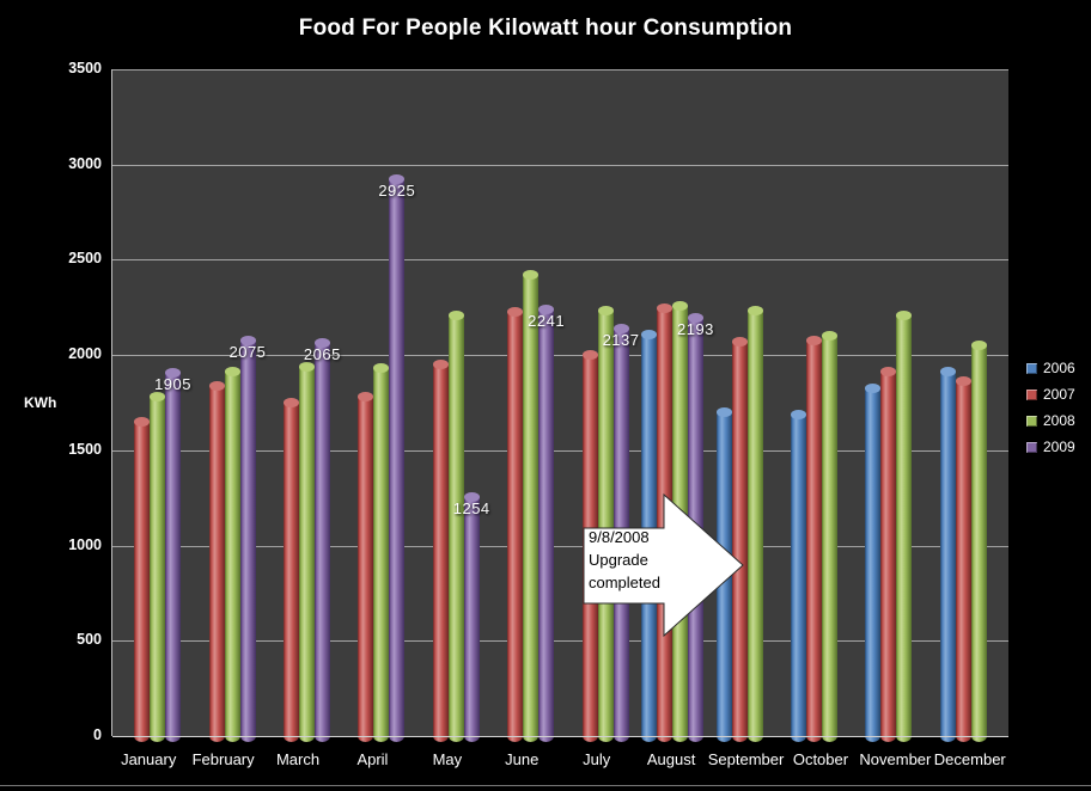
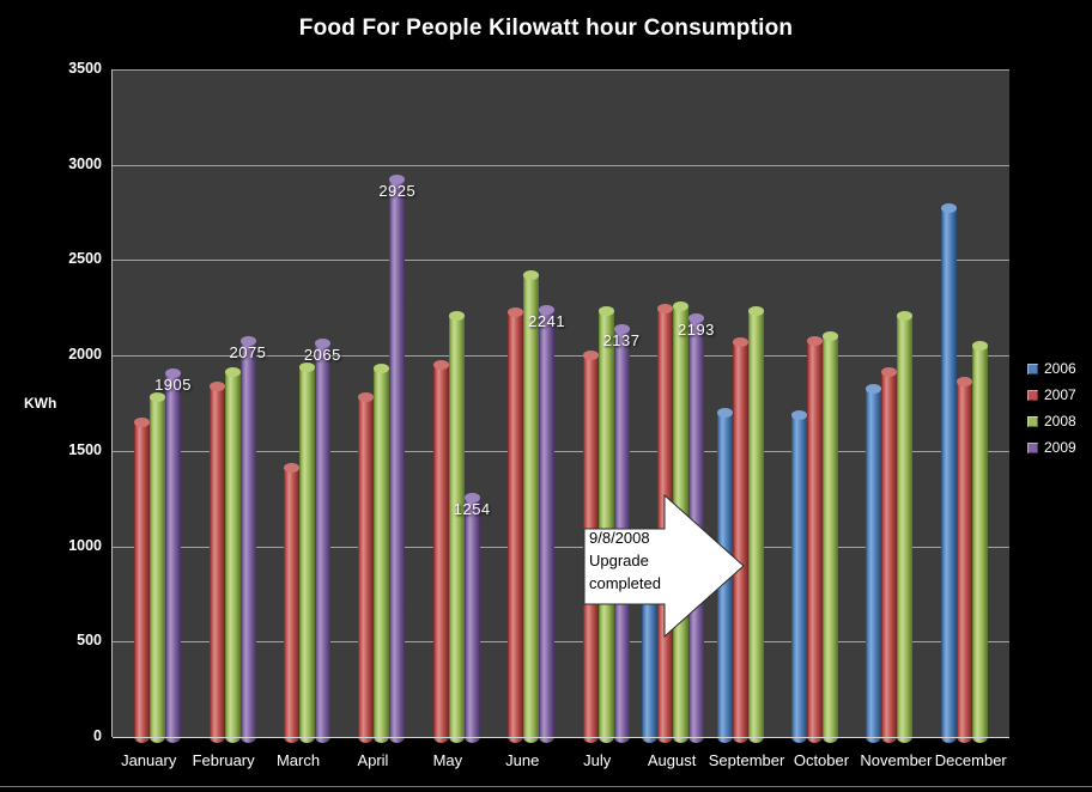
2007/March: 1750 -> 1410
2006/August: 2110 -> 1000
2006/December: 1910 -> 2770
